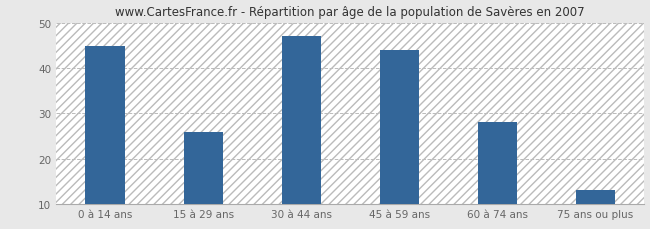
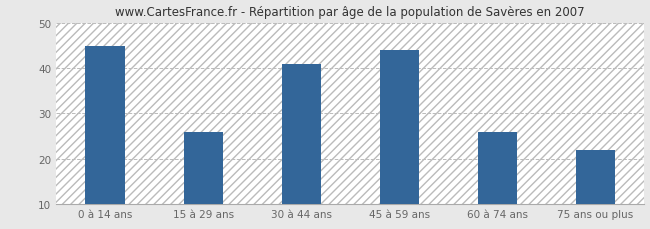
30 à 44 ans: 47 -> 41
60 à 74 ans: 28 -> 26
75 ans ou plus: 13 -> 22
